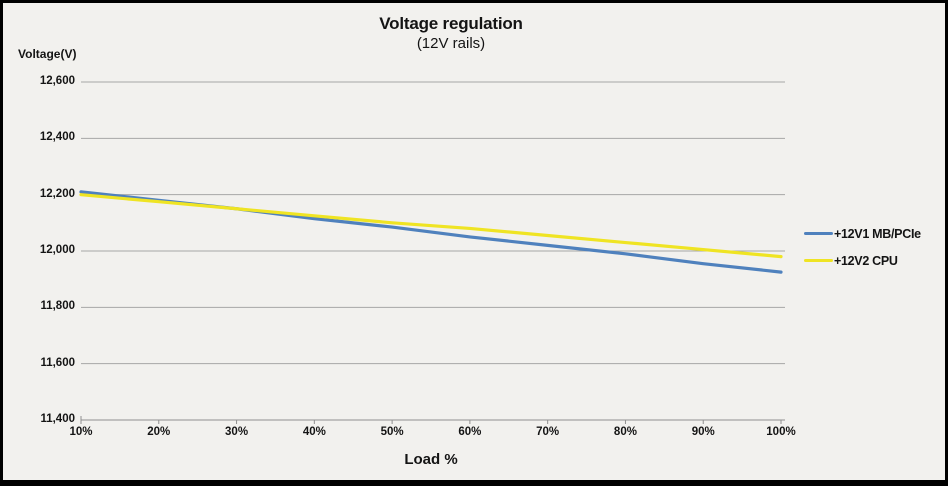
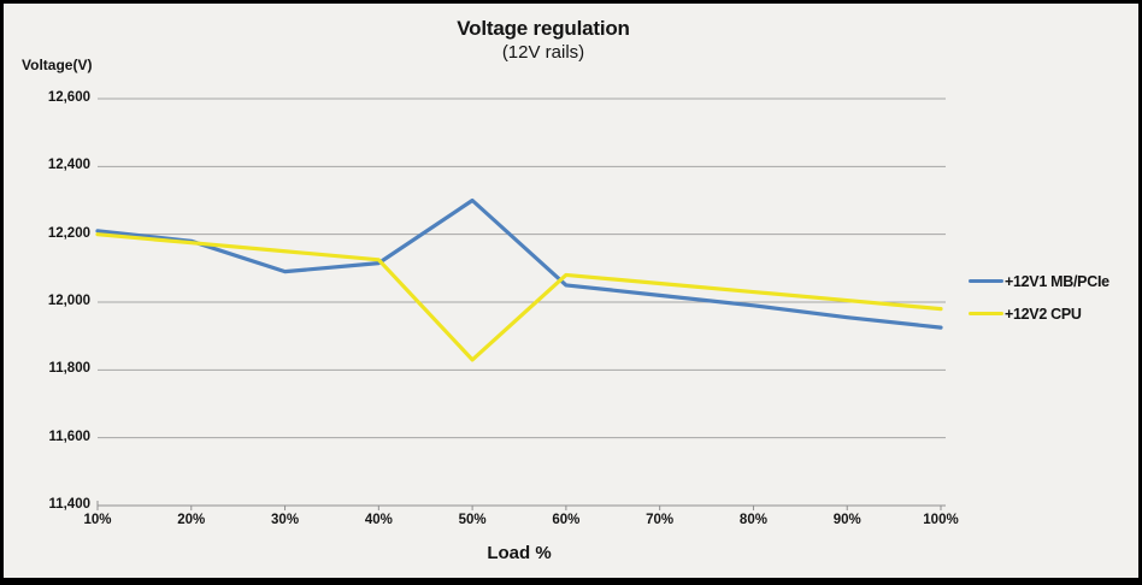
+12V1 MB/PCIe/30%: 12150 -> 12090
+12V1 MB/PCIe/50%: 12080 -> 12300
+12V2 CPU/50%: 12100 -> 11830
